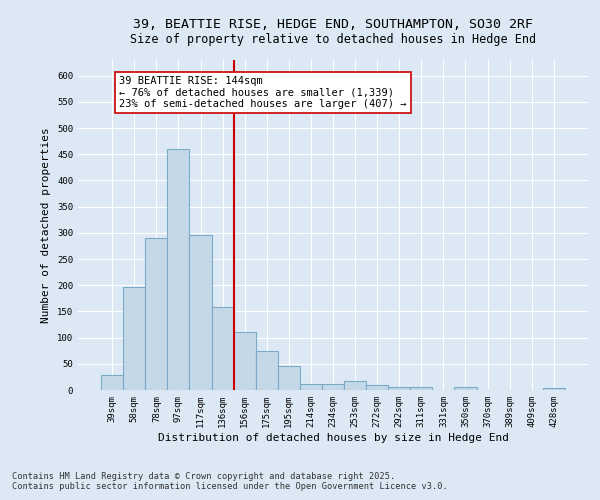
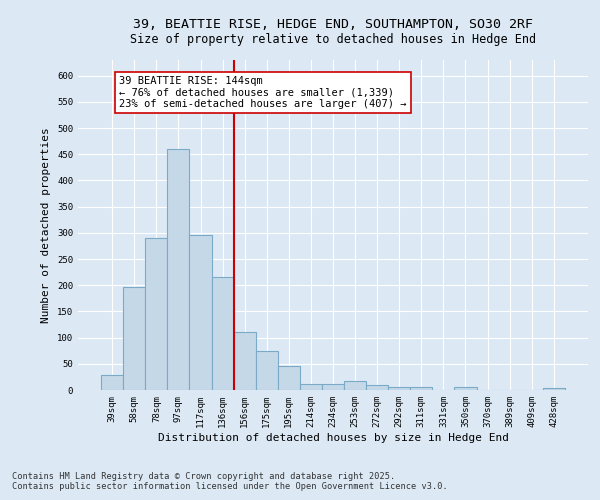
136sqm: 158 -> 215
